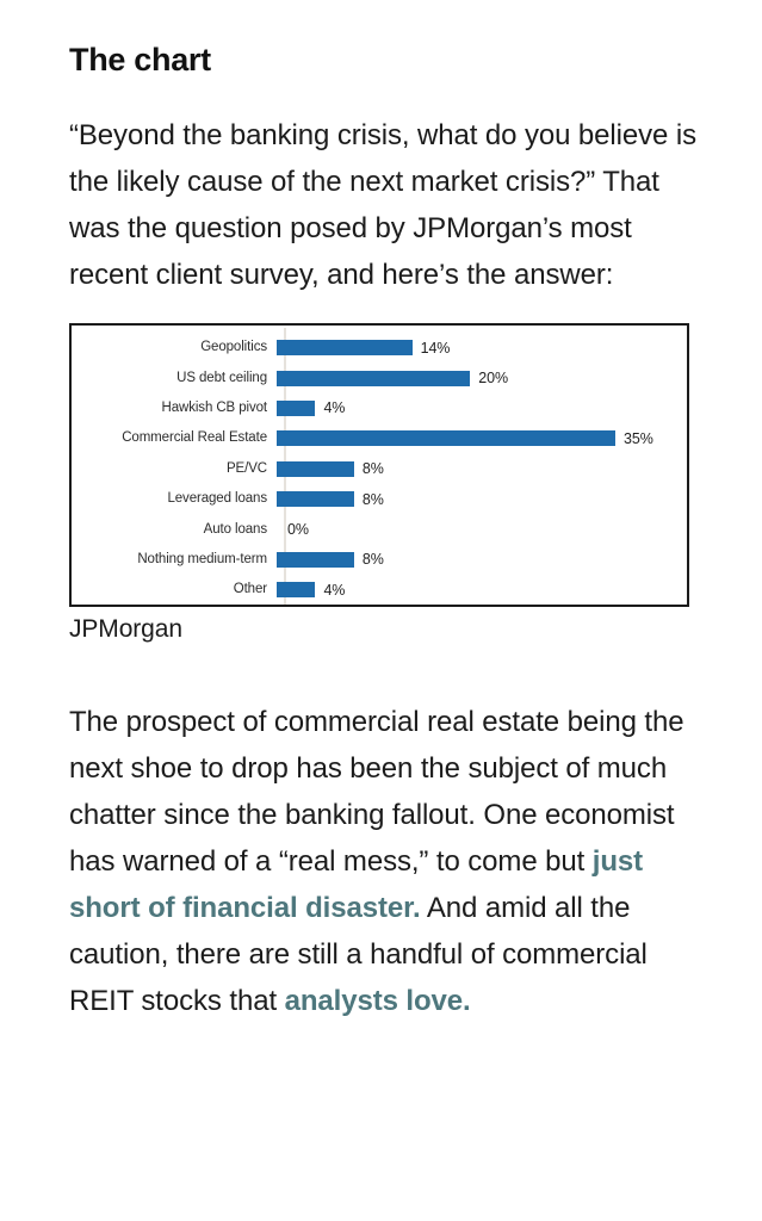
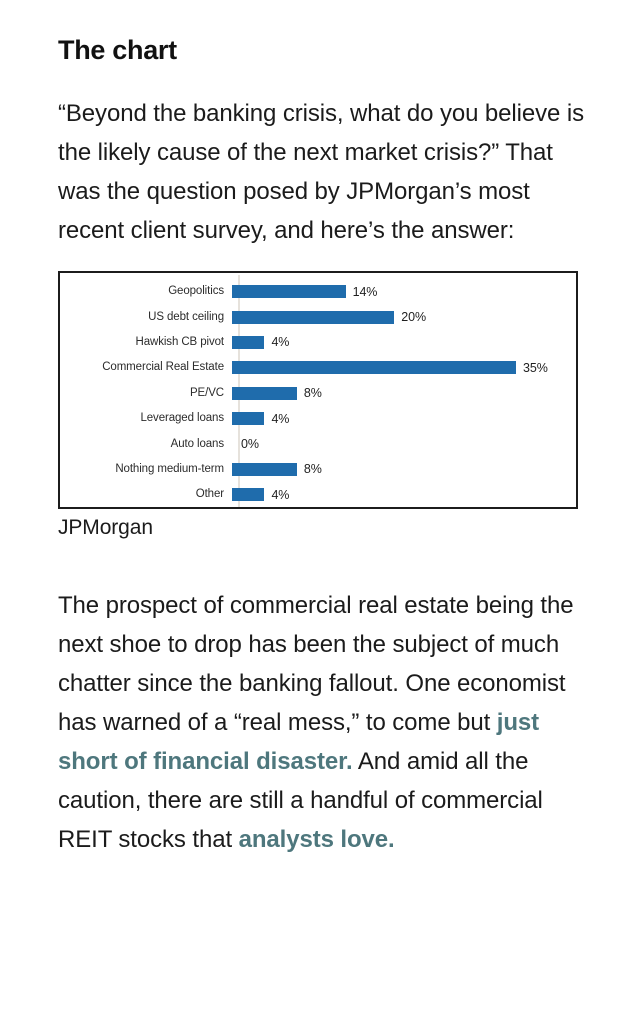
Leveraged loans: 8% -> 4%
